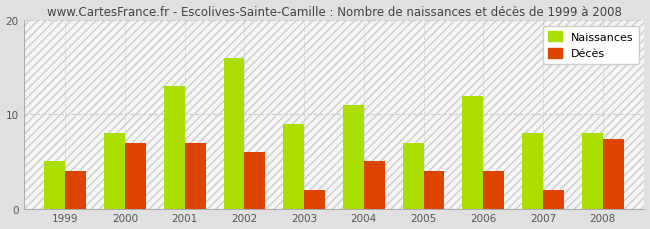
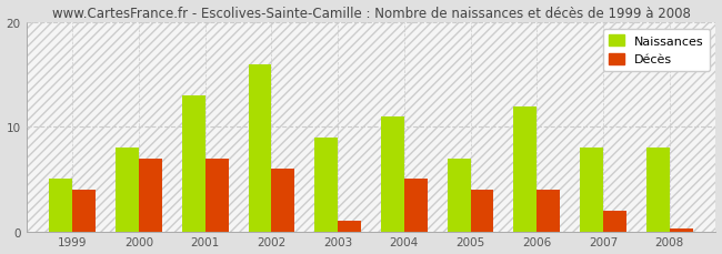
Décès/2003: 2.0 -> 1.0
Décès/2008: 7.4 -> 0.3
